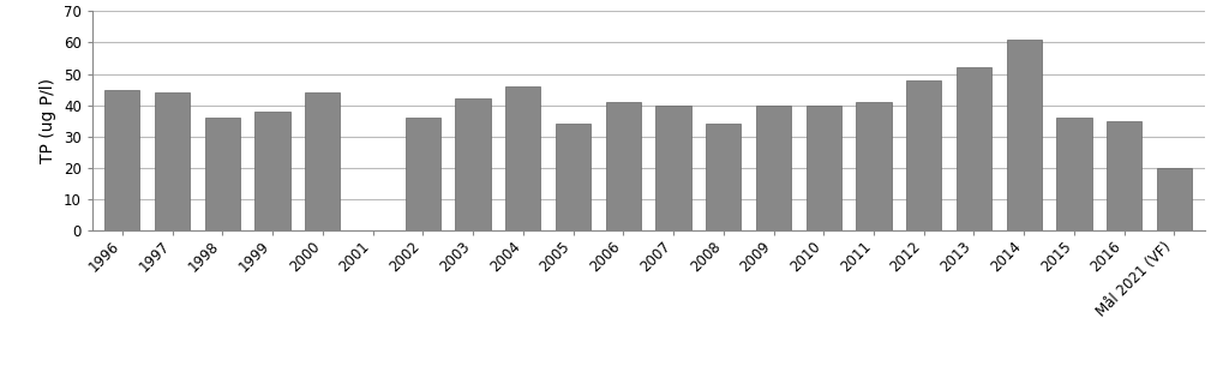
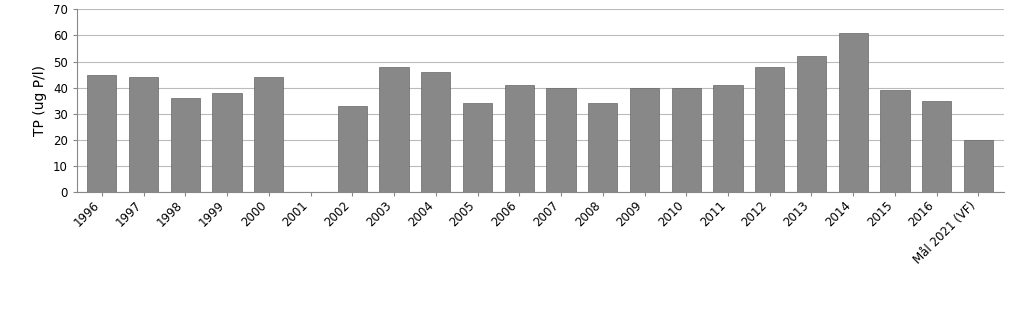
2002: 36 -> 33
2003: 42 -> 48
2015: 36 -> 39
